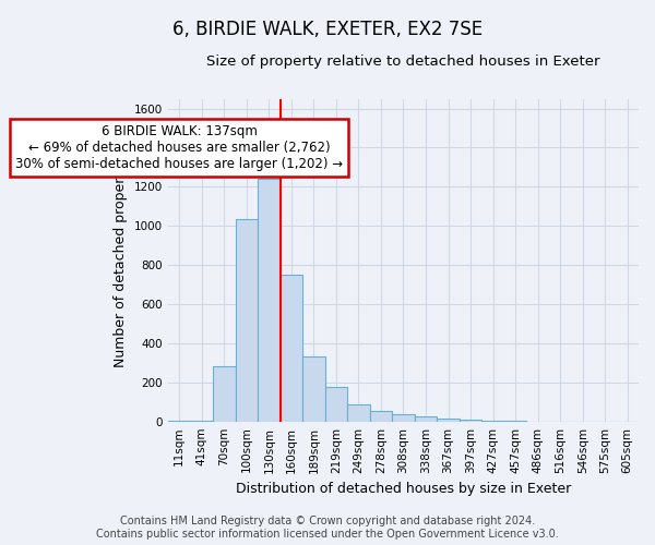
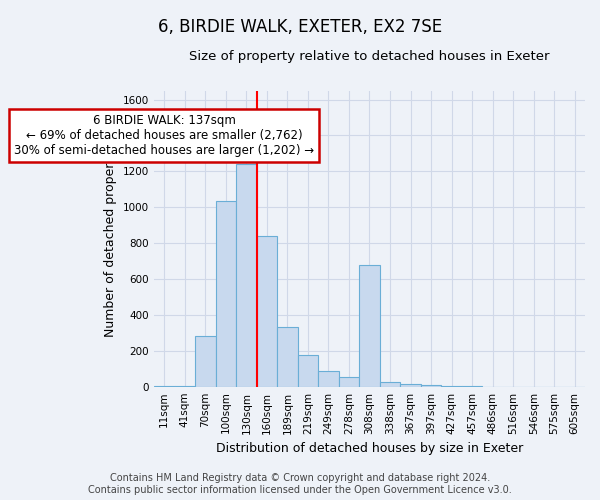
160sqm: 750 -> 840
308sqm: 40 -> 680
